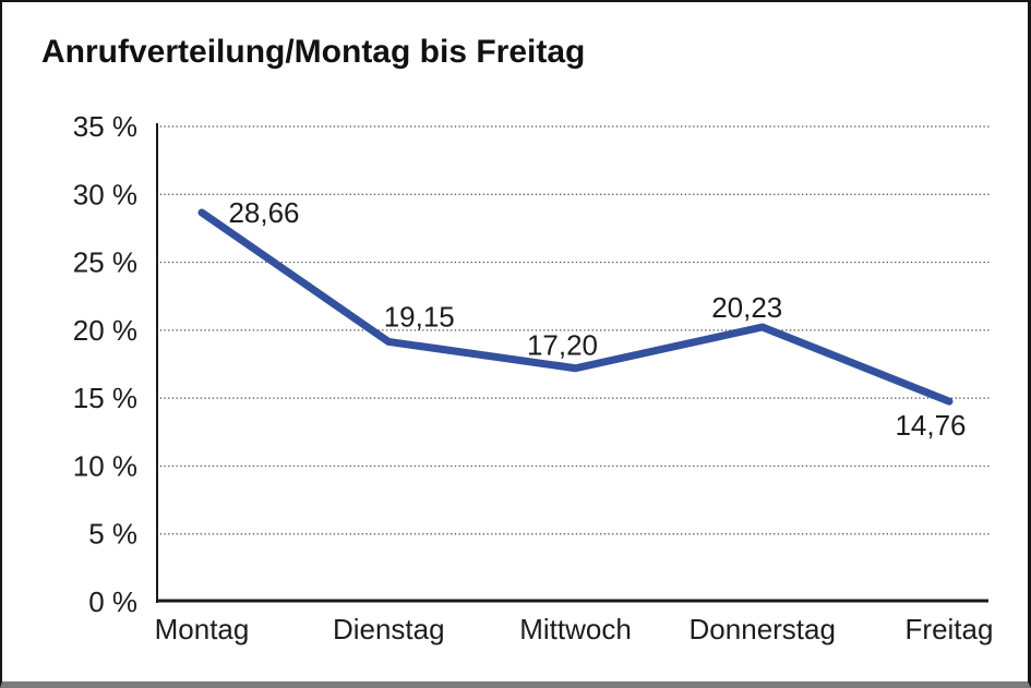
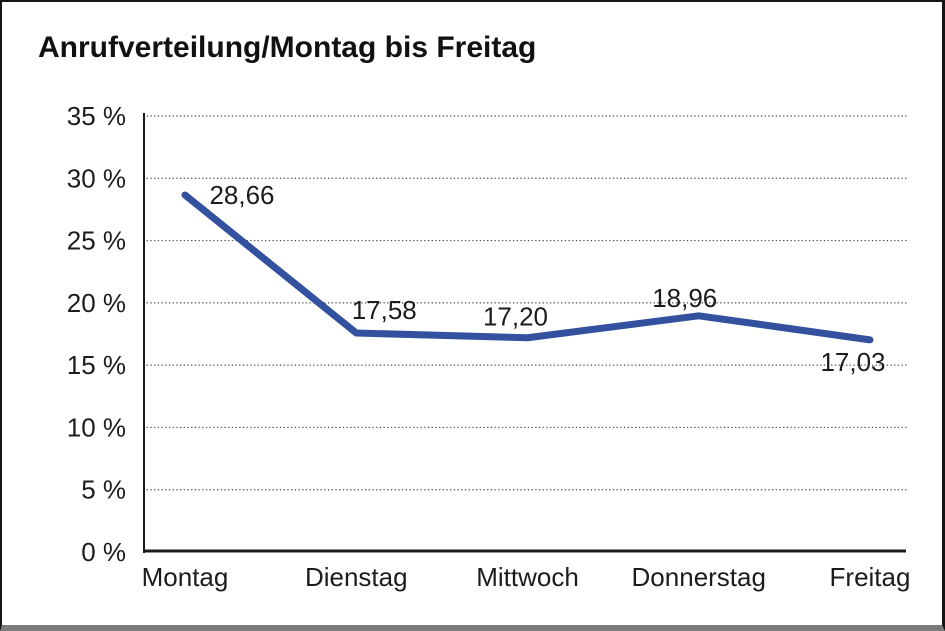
Dienstag: 19,15 -> 17,58
Donnerstag: 20,23 -> 18,96
Freitag: 14,76 -> 17,03
